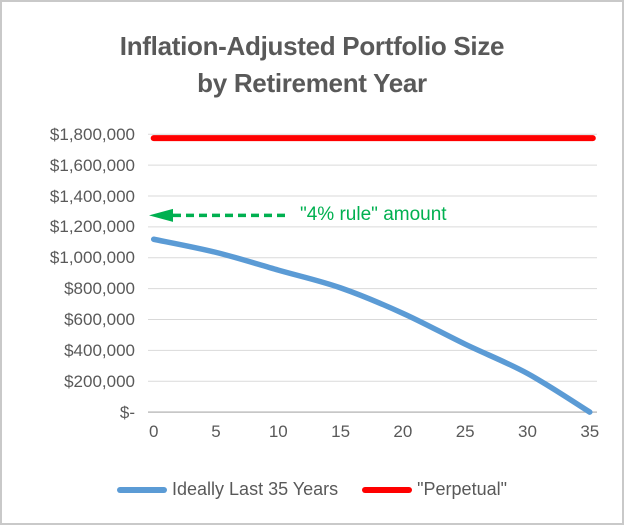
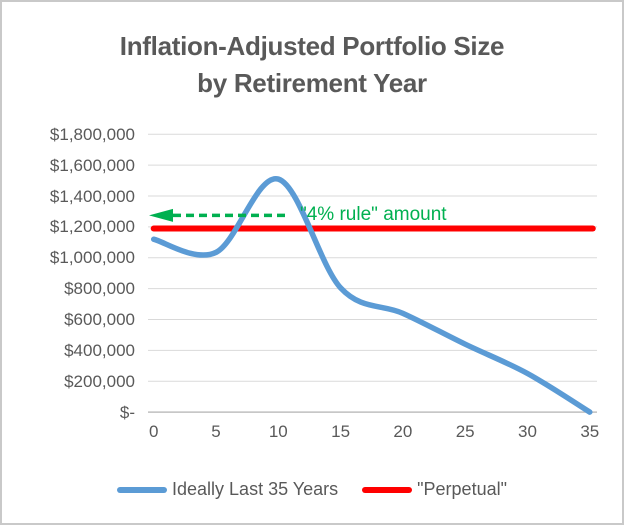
"Perpetual"/0: $1780000 -> $1190000
Ideally Last 35 Years/10: $920000 -> $1510000
"Perpetual"/15: $1780000 -> $1360000
